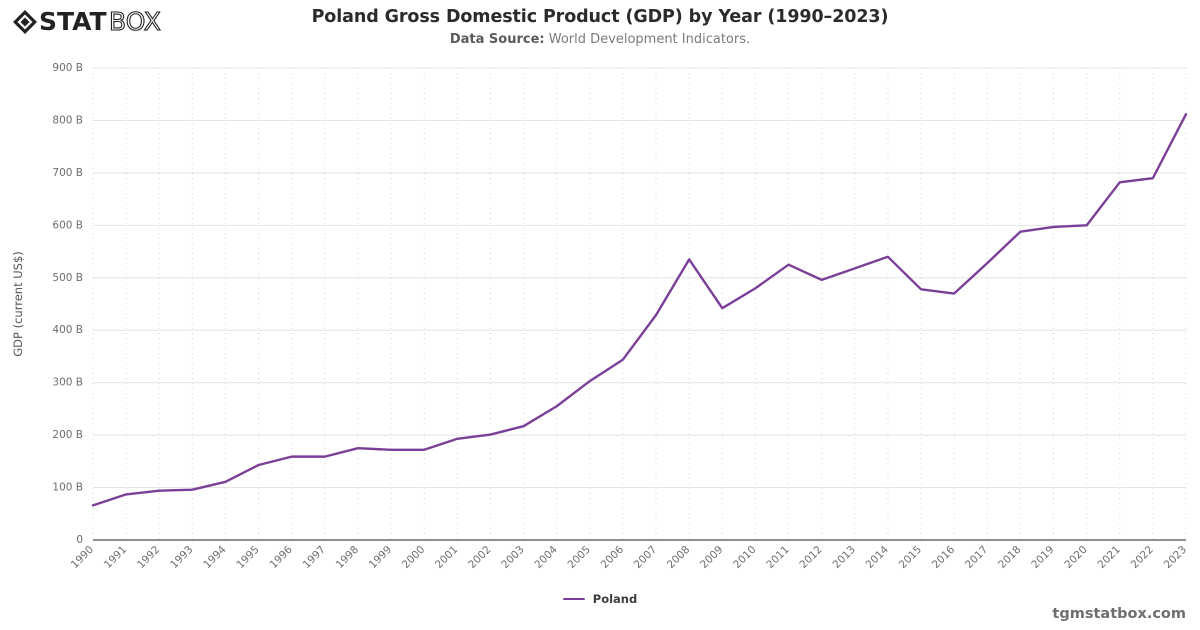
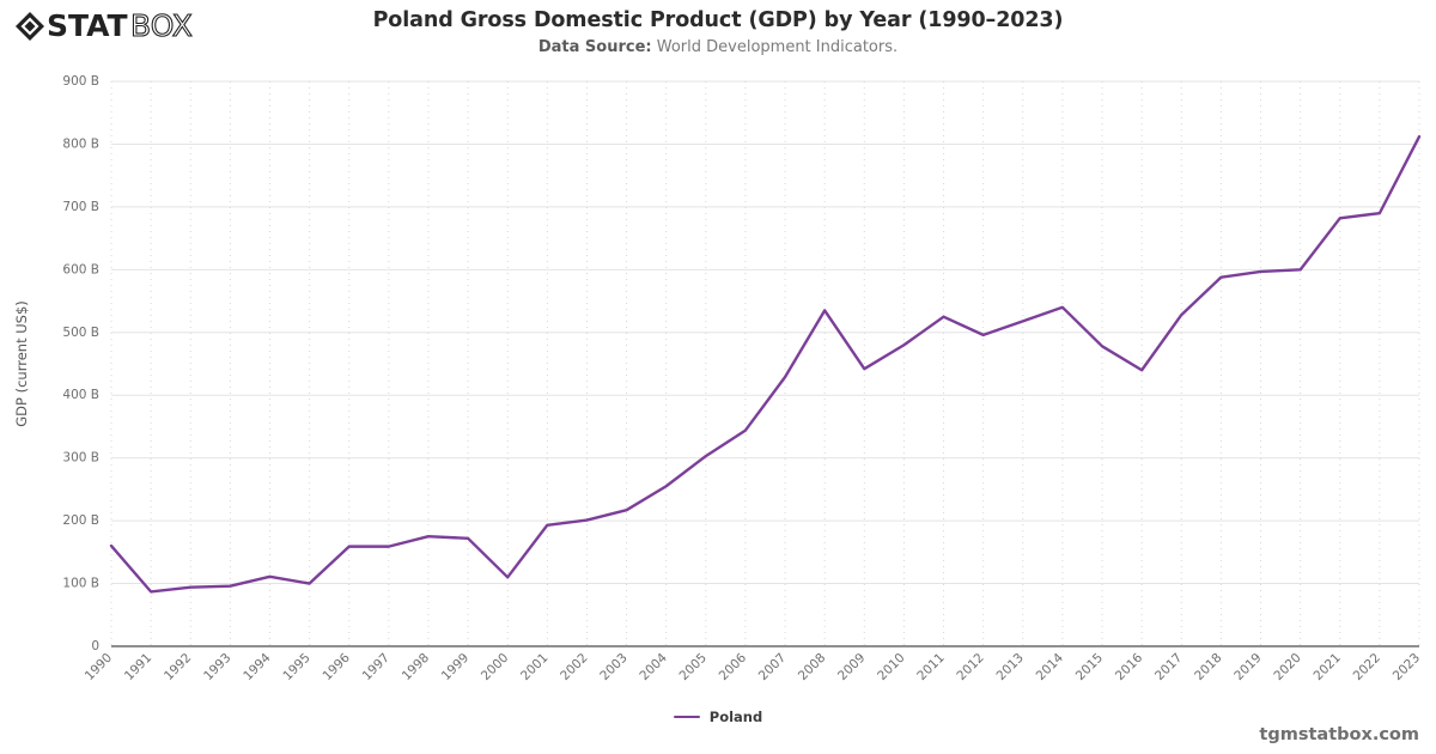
1990: 70B -> 160B
1995: 140B -> 100B
2000: 170B -> 110B
2016: 470B -> 440B
